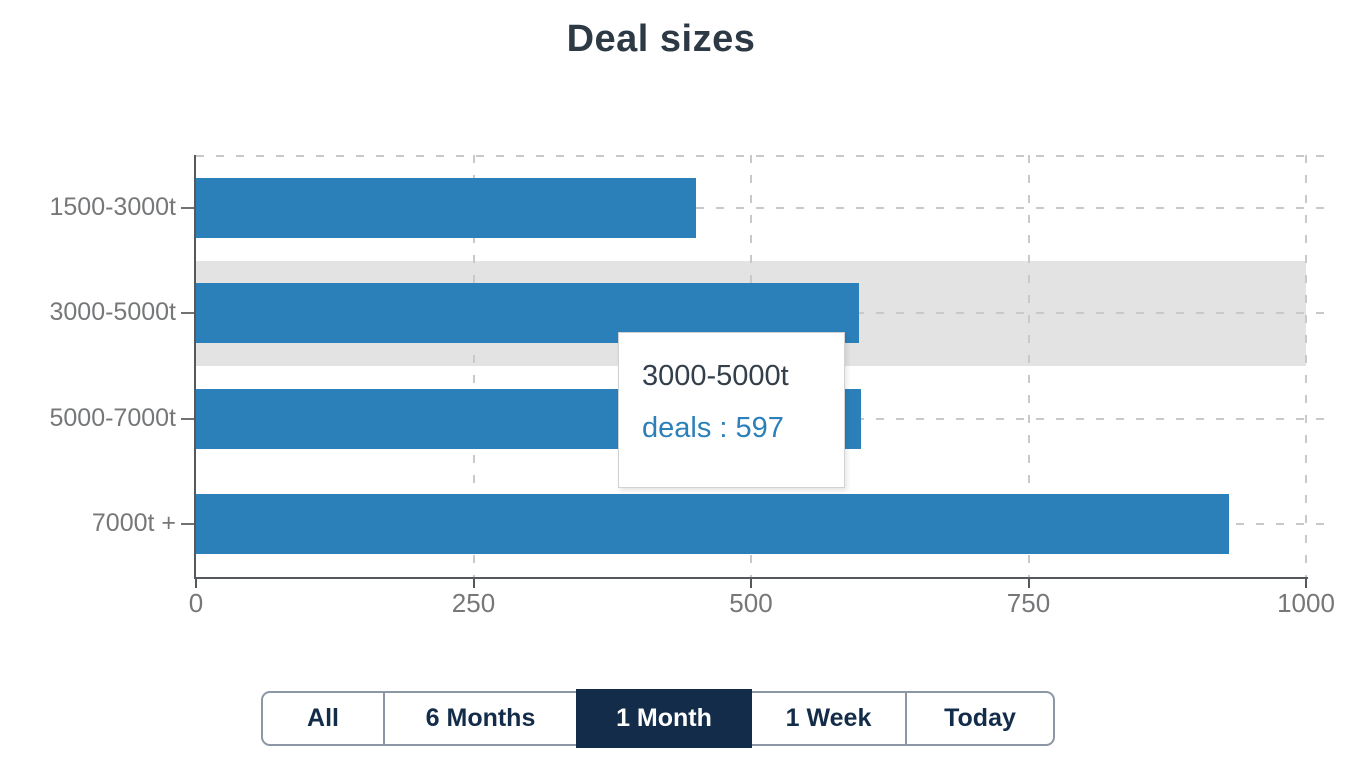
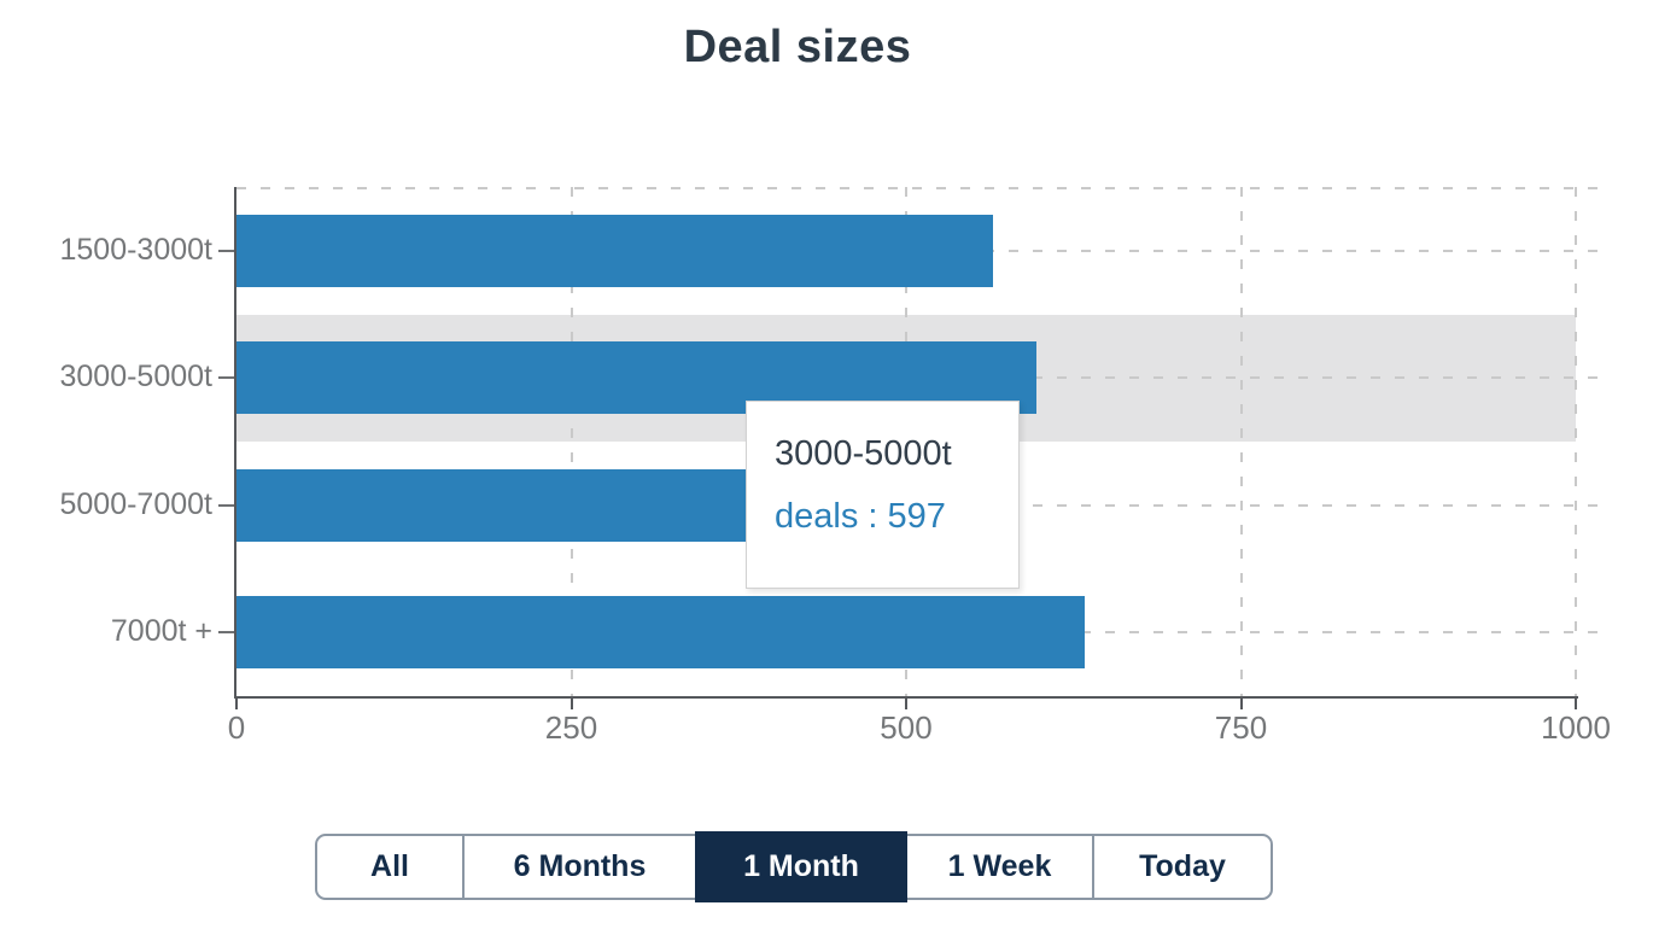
1500-3000t: 450 -> 565
5000-7000t: 599 -> 536
7000t +: 931 -> 633
